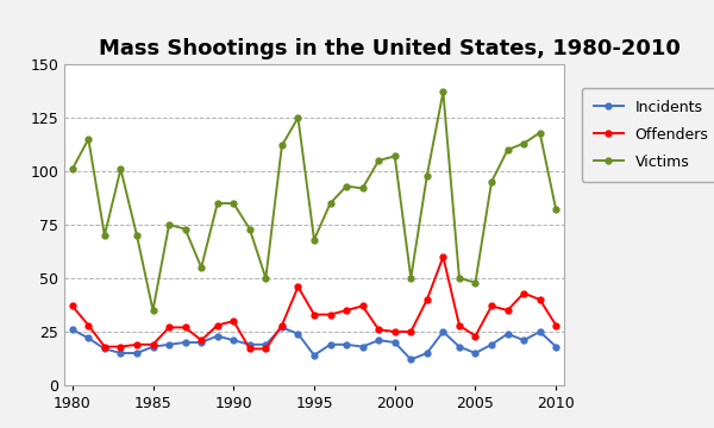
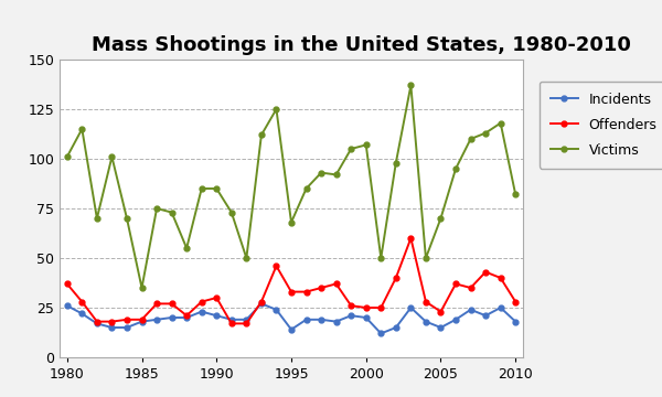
Victims/2005: 48 -> 70
